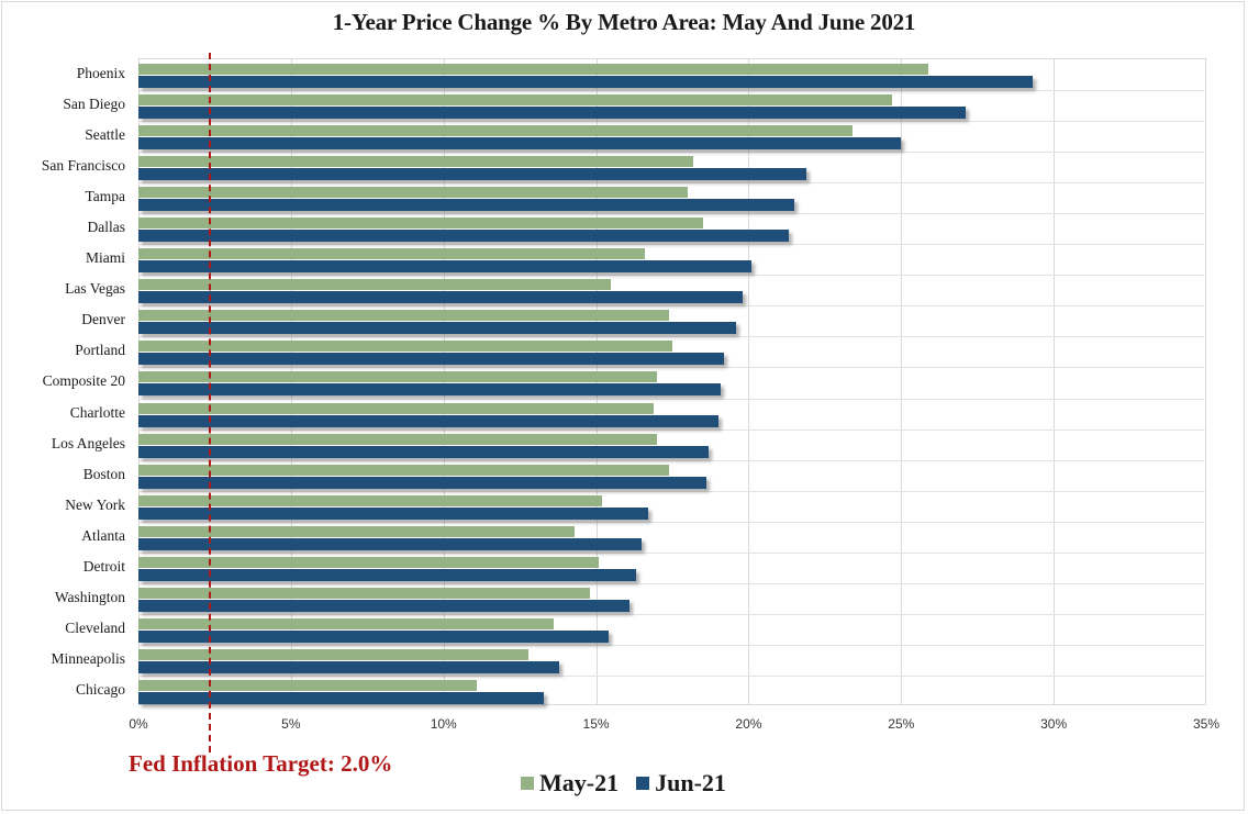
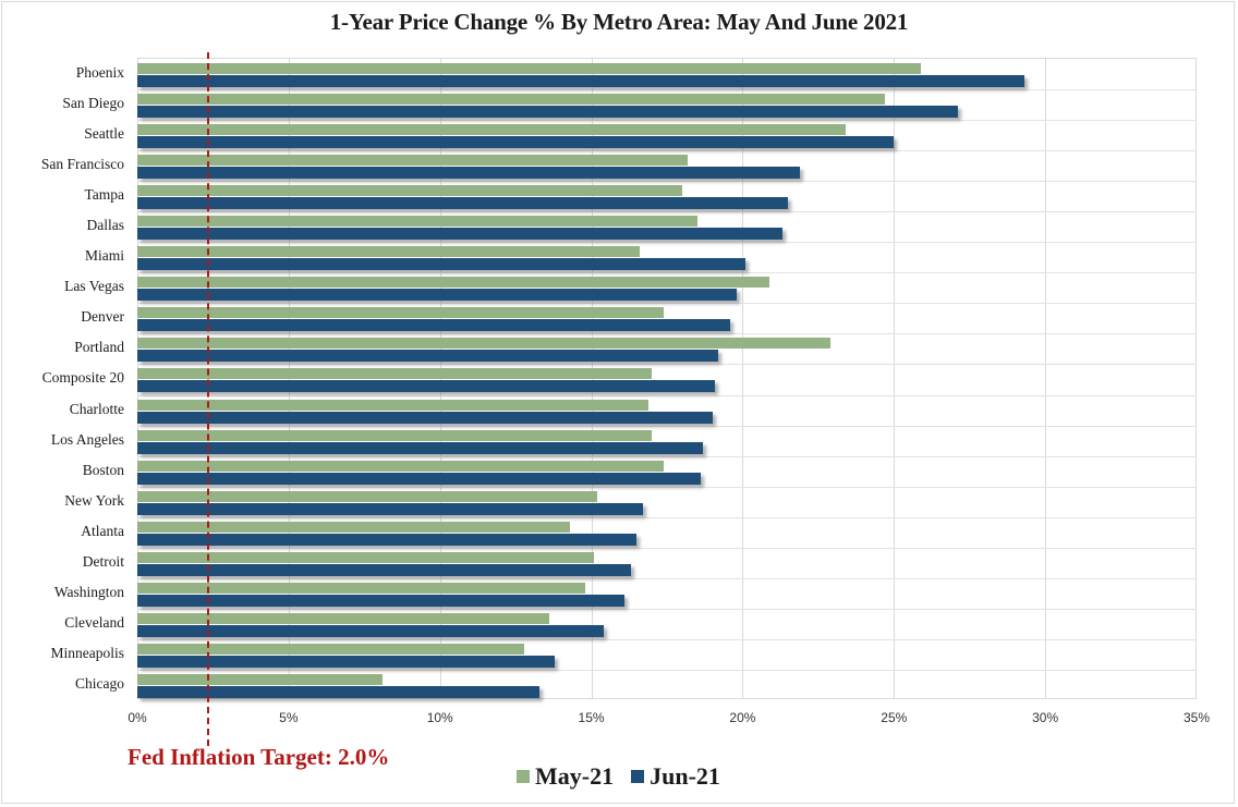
May-21/Las Vegas: 15.5% -> 20.9%
May-21/Portland: 17.5% -> 22.9%
May-21/Chicago: 11.1% -> 8.1%
